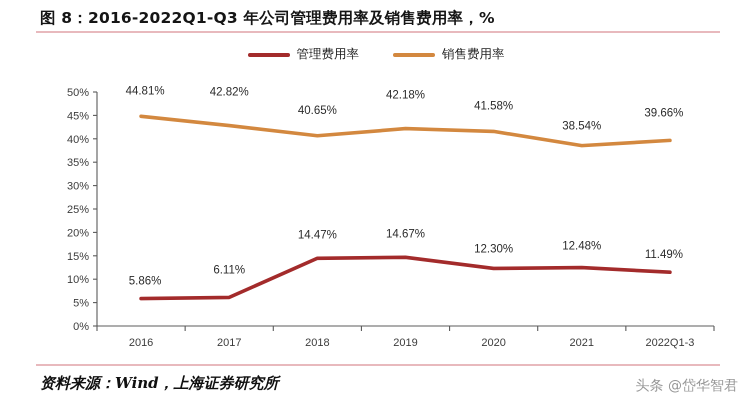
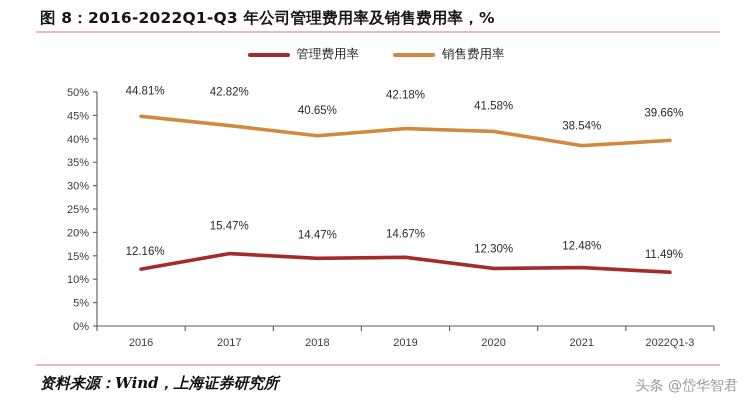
管理费用率/2016: 5.86% -> 12.16%
管理费用率/2017: 6.11% -> 15.47%
